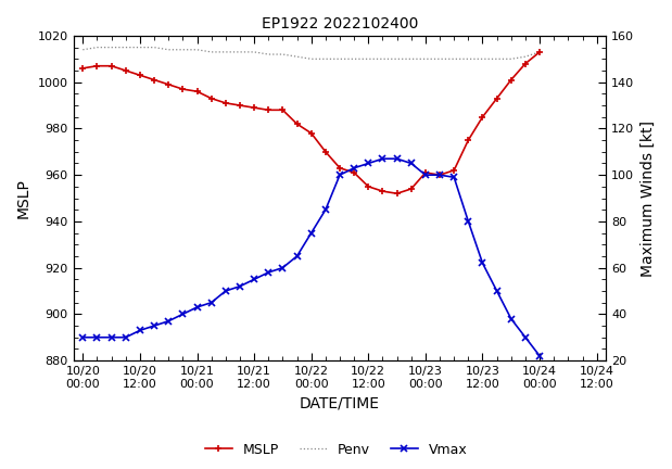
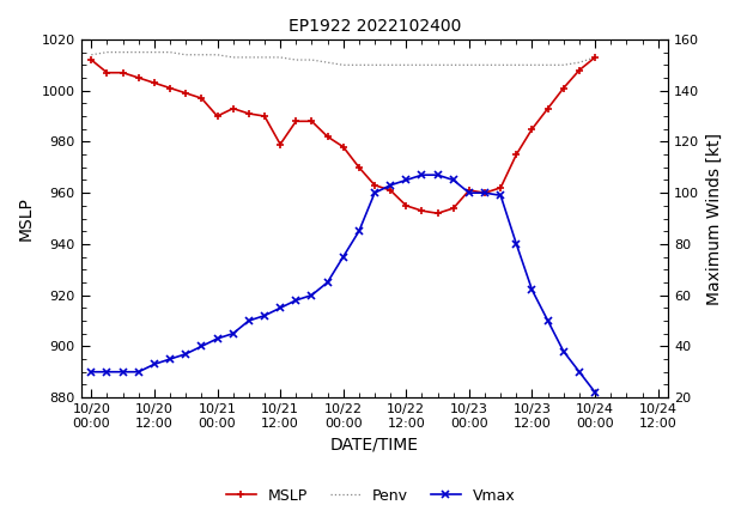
MSLP/10/20 00:00: 1006 -> 1012
MSLP/10/21 00:00: 996 -> 990
MSLP/10/21 12:00: 989 -> 979
